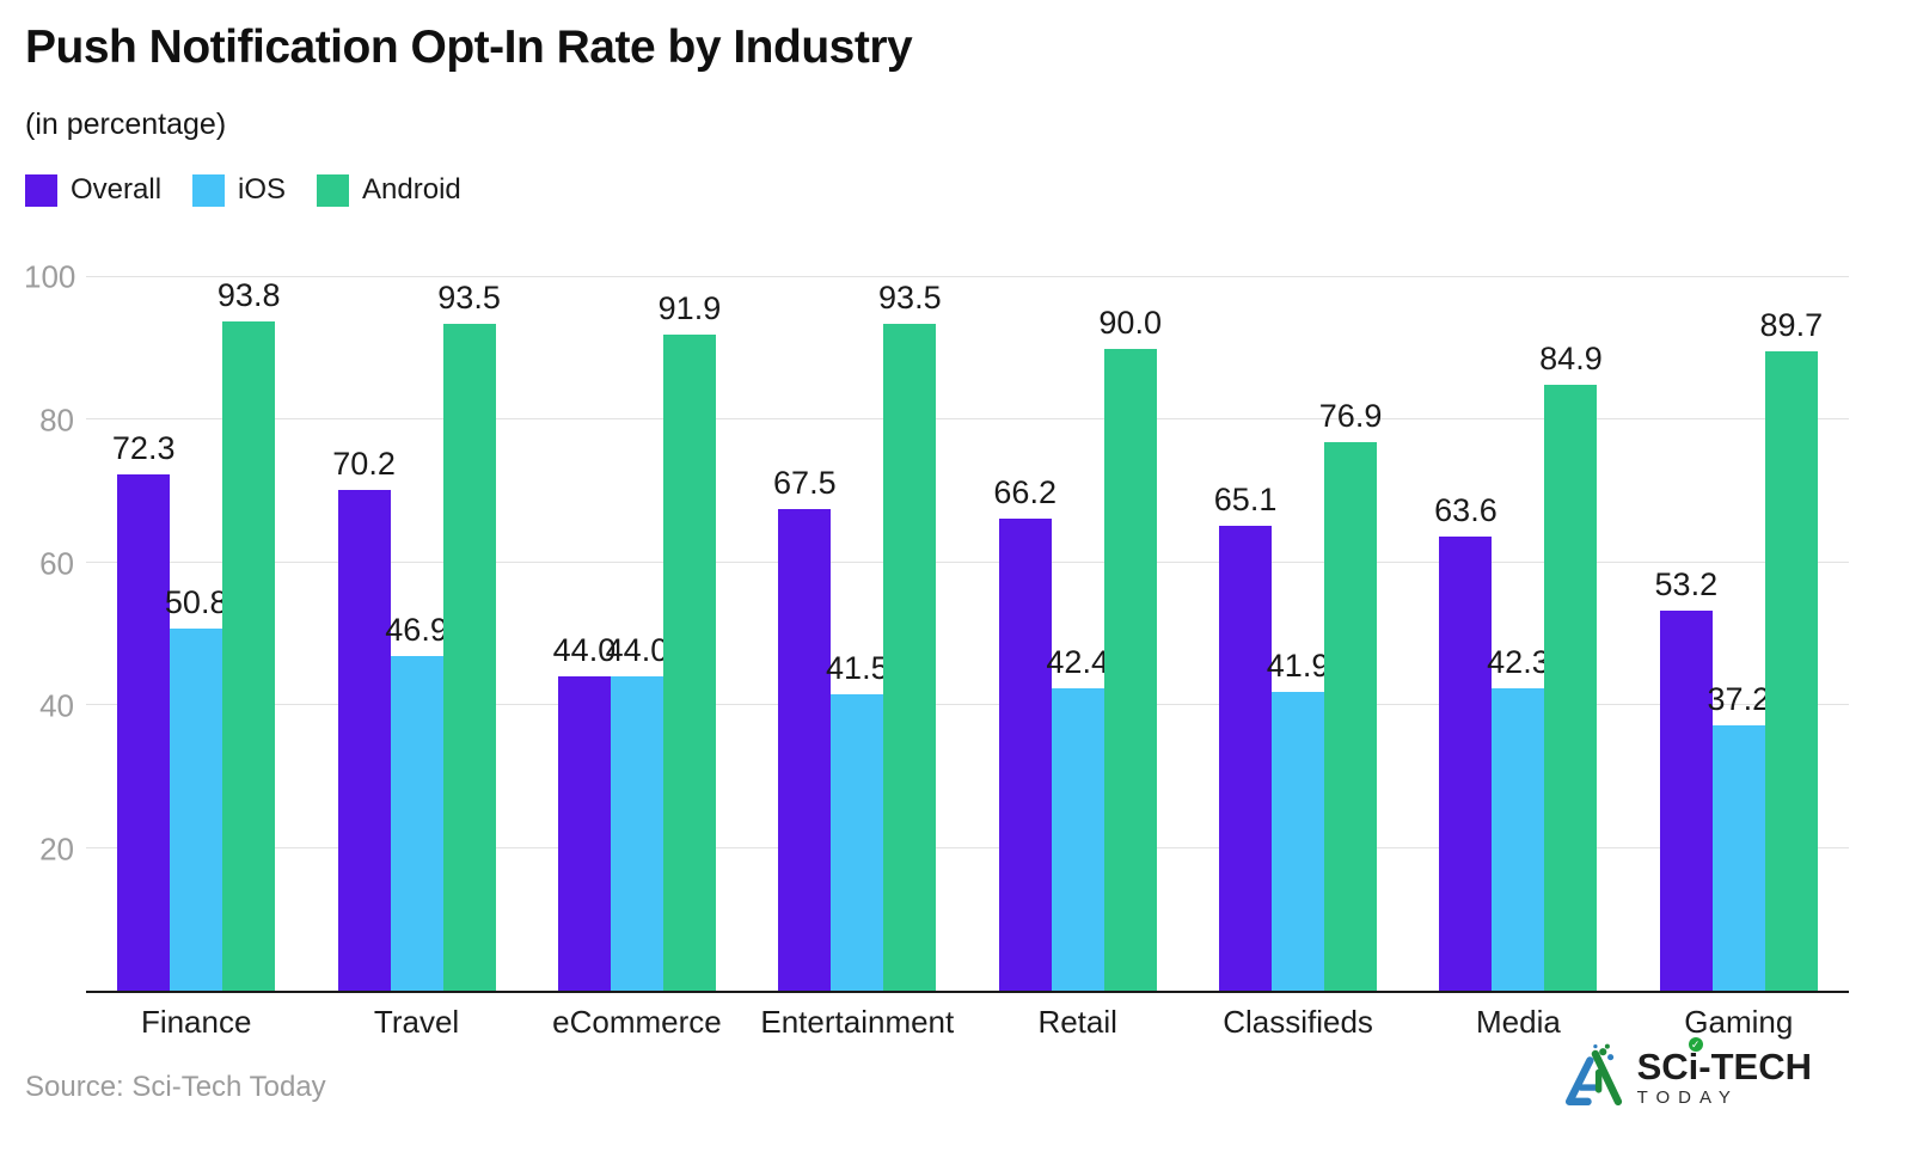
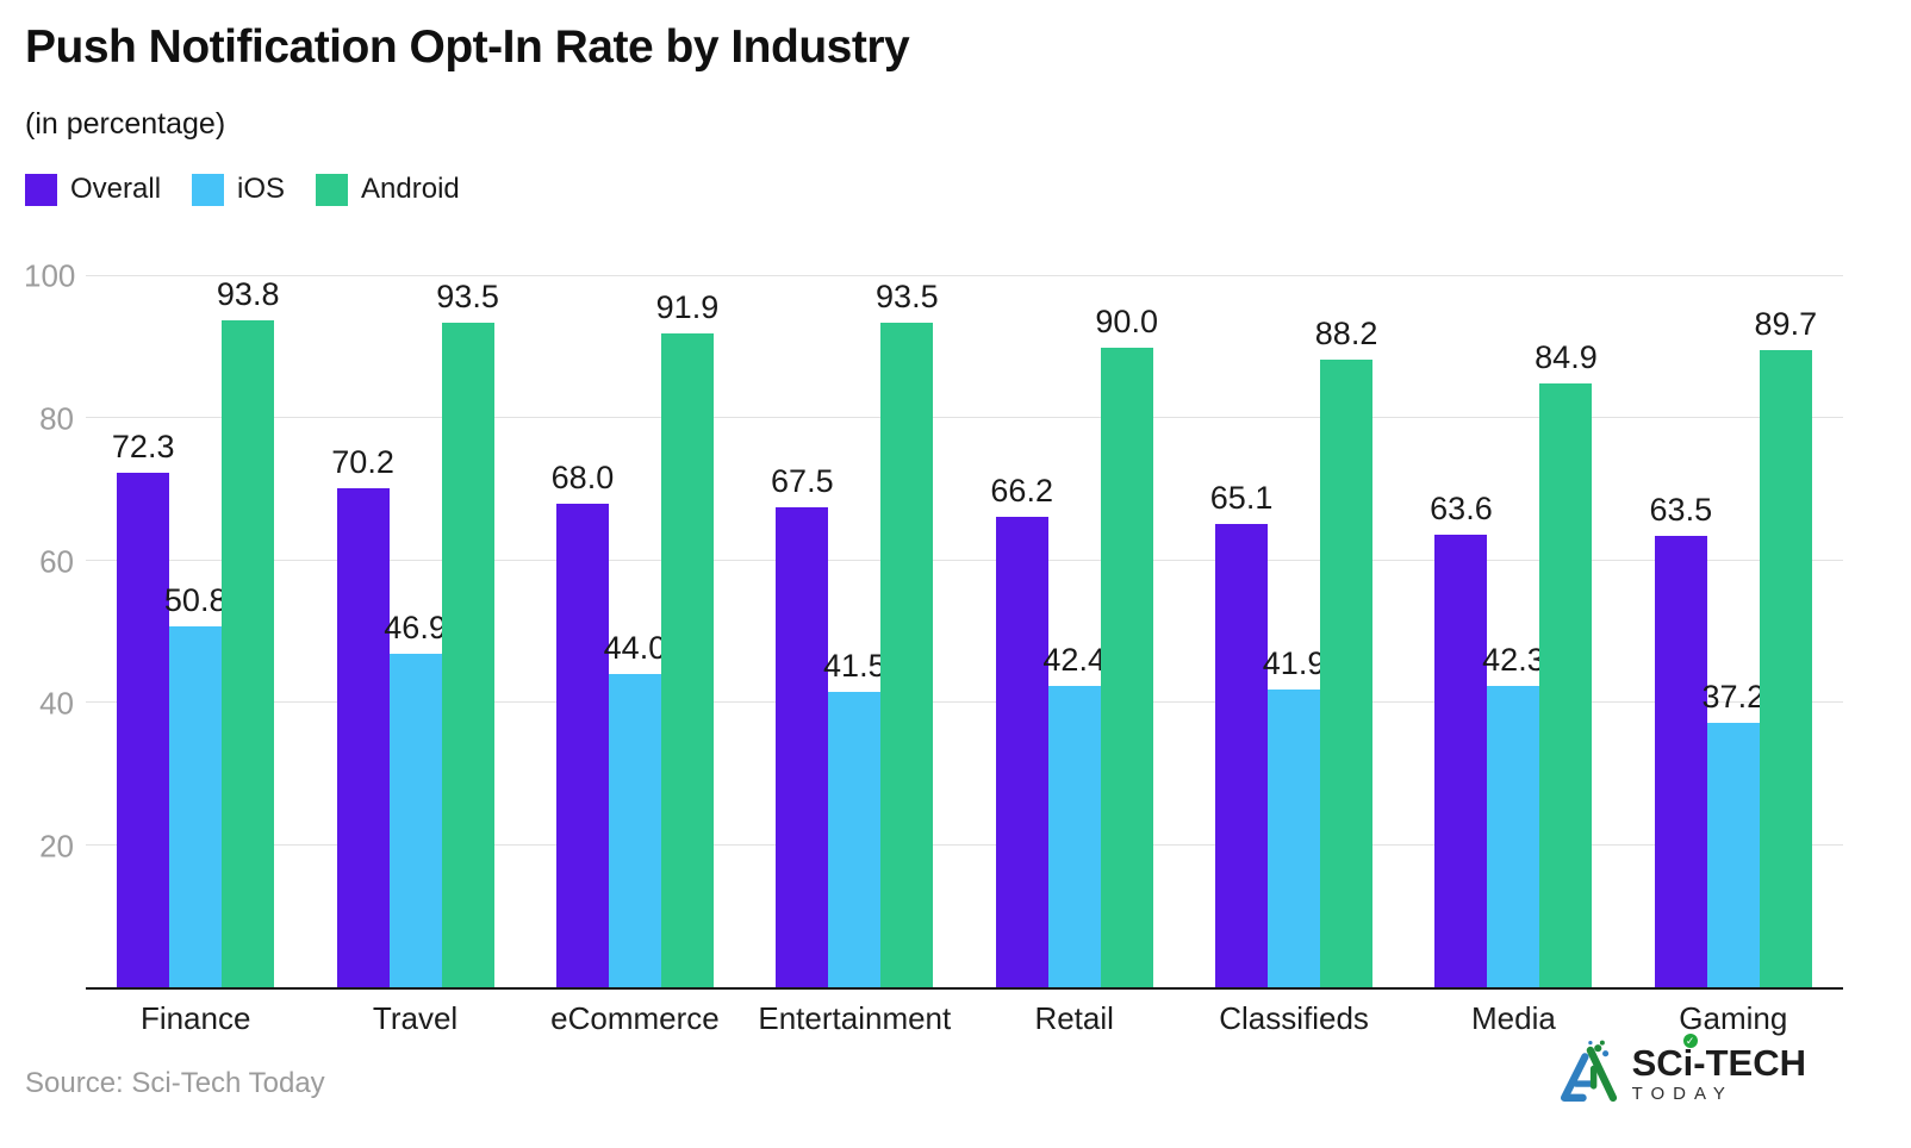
Overall/eCommerce: 44.0 -> 68.0
Android/Classifieds: 76.9 -> 88.2
Overall/Gaming: 53.2 -> 63.5
